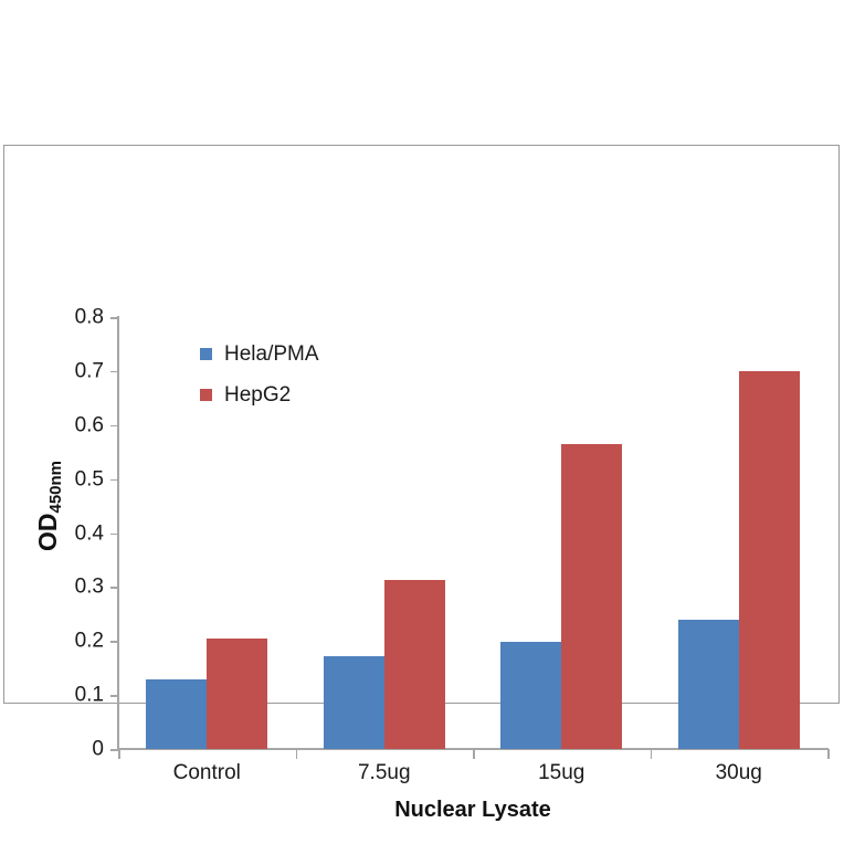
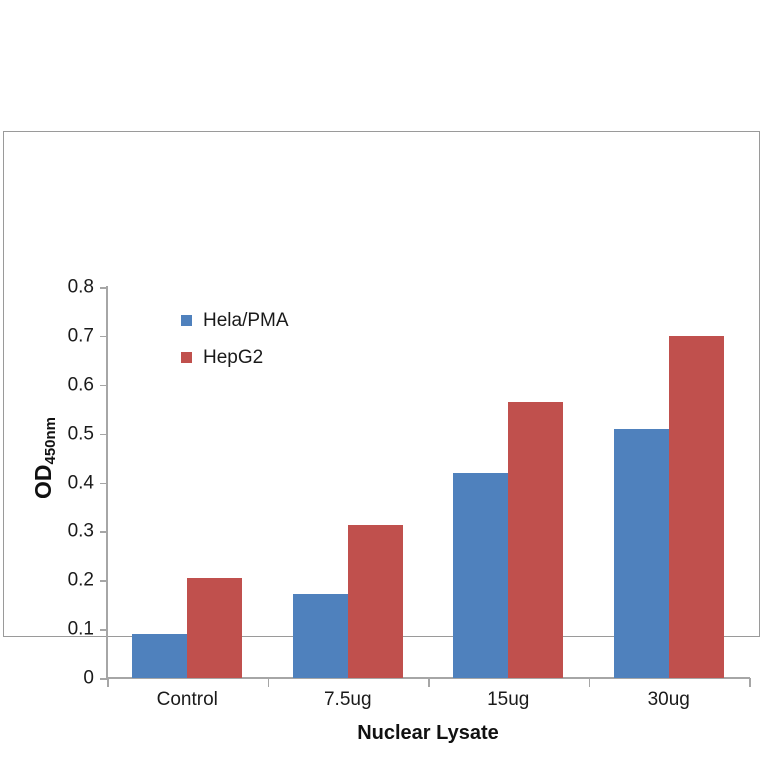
Hela/PMA/Control: 0.13 -> 0.09
Hela/PMA/15ug: 0.20 -> 0.42
Hela/PMA/30ug: 0.24 -> 0.51
